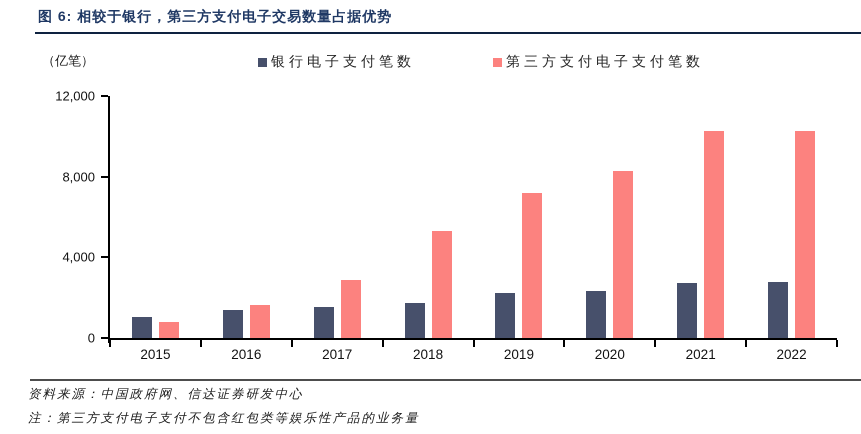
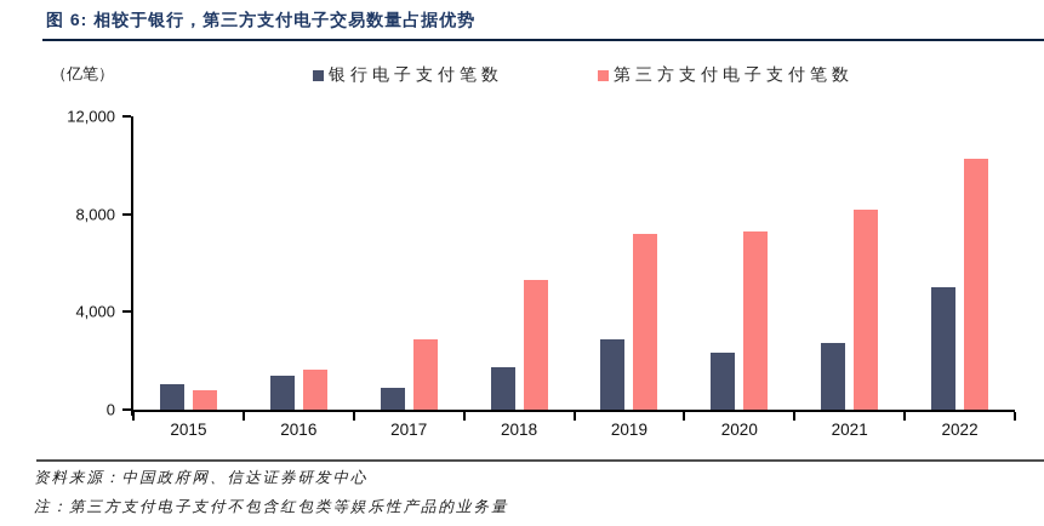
银行电子支付笔数/2017: 1500 -> 900
银行电子支付笔数/2019: 2200 -> 2900
第三方支付电子支付笔数/2020: 8300 -> 7300
第三方支付电子支付笔数/2021: 10300 -> 8200
银行电子支付笔数/2022: 2800 -> 5000
